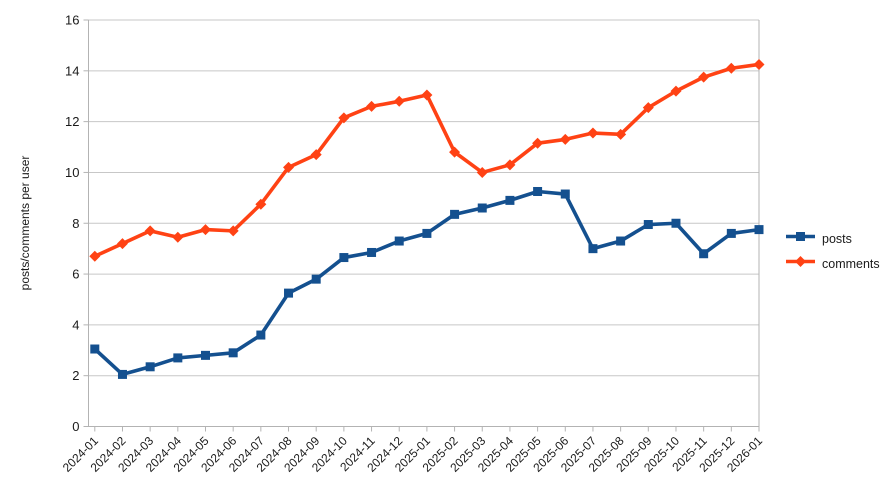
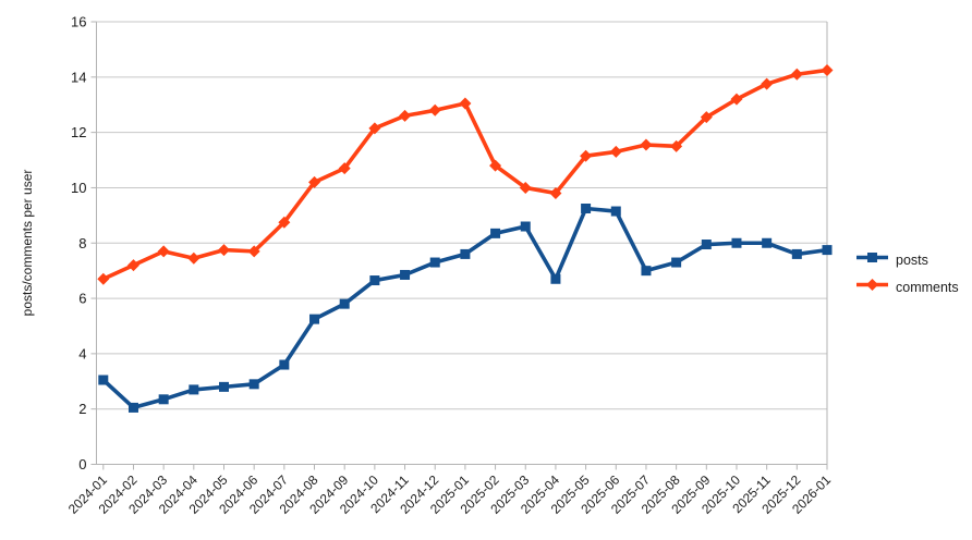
posts/2025-04: 8.9 -> 6.7
comments/2025-04: 10.3 -> 9.8
posts/2025-11: 6.8 -> 8.0
